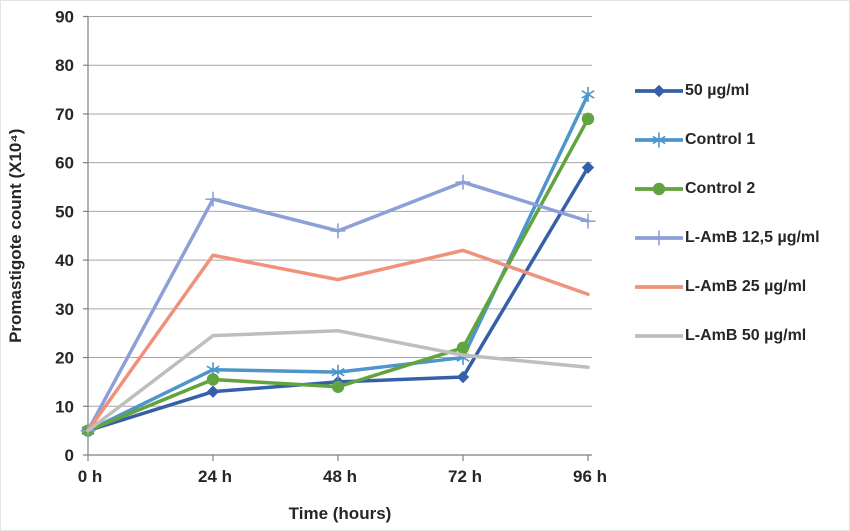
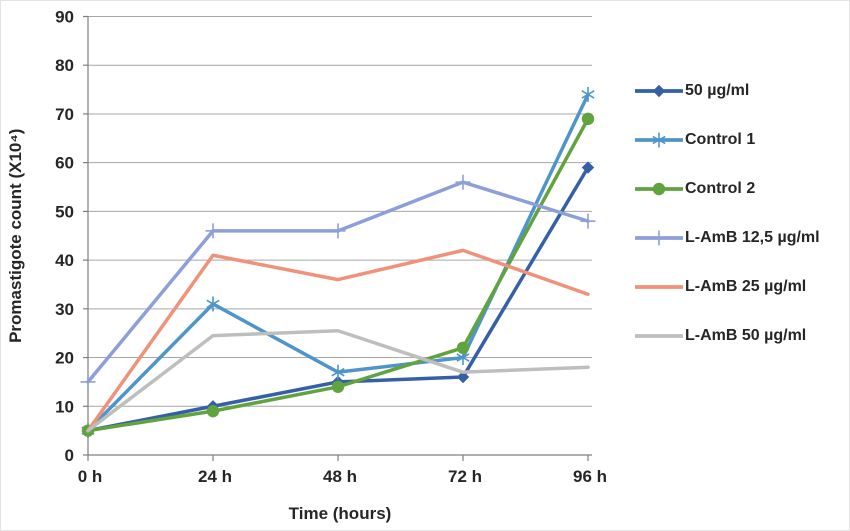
L-AmB 12,5 µg/ml/0 h: 5 -> 15
50 µg/ml/24 h: 13 -> 10
Control 1/24 h: 18 -> 31
Control 2/24 h: 16 -> 9
L-AmB 12,5 µg/ml/24 h: 52 -> 46
L-AmB 50 µg/ml/72 h: 20 -> 17
